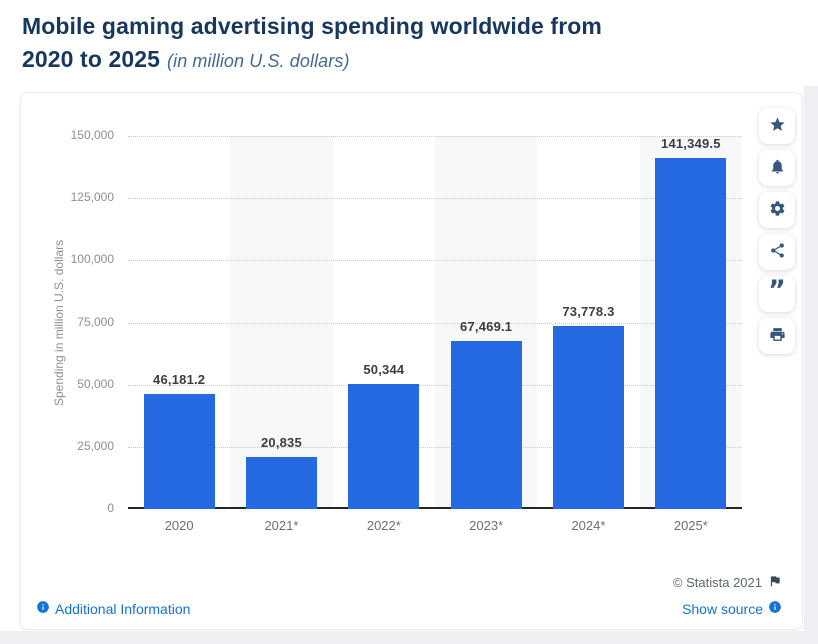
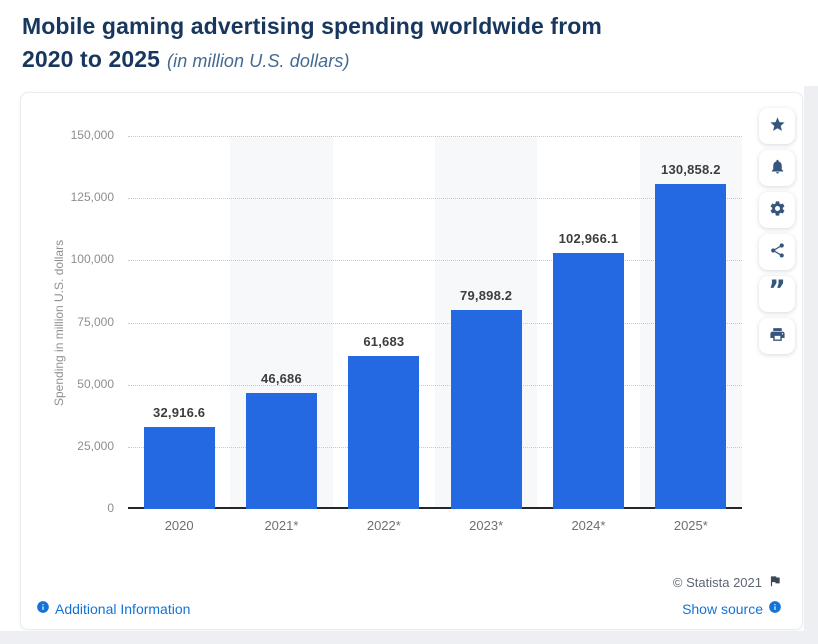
2020: 46,181.2 -> 32,916.6
2021*: 20,835 -> 46,686
2022*: 50,344 -> 61,683
2023*: 67,469.1 -> 79,898.2
2024*: 73,778.3 -> 102,966.1
2025*: 141,349.5 -> 130,858.2
